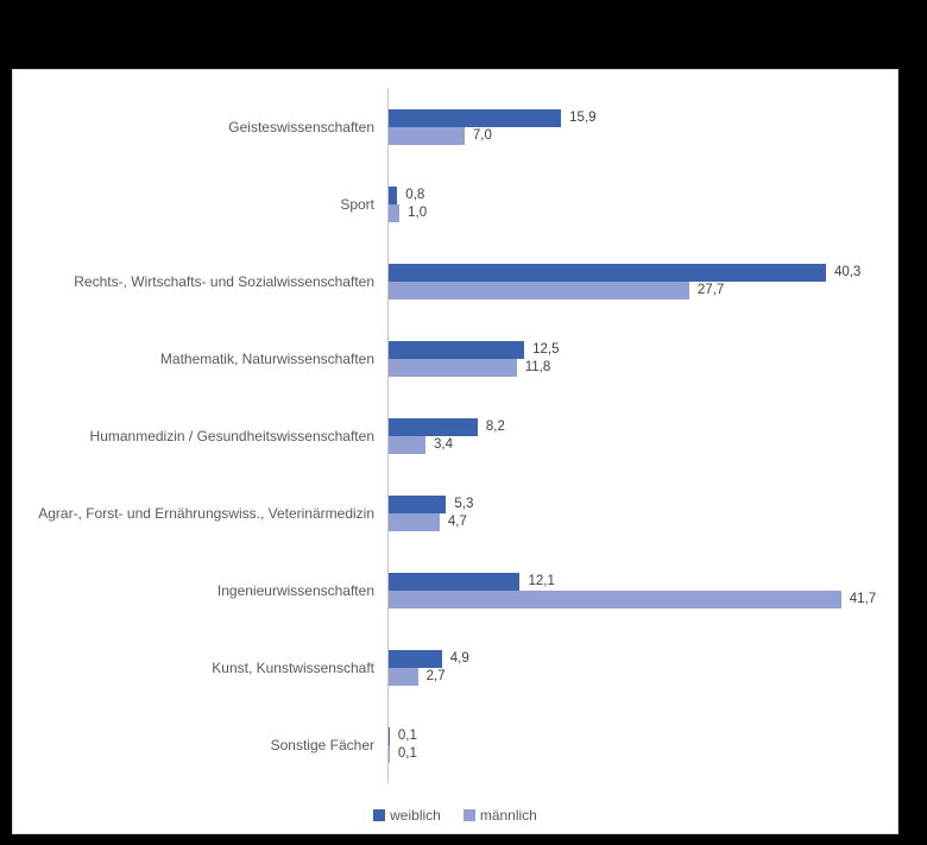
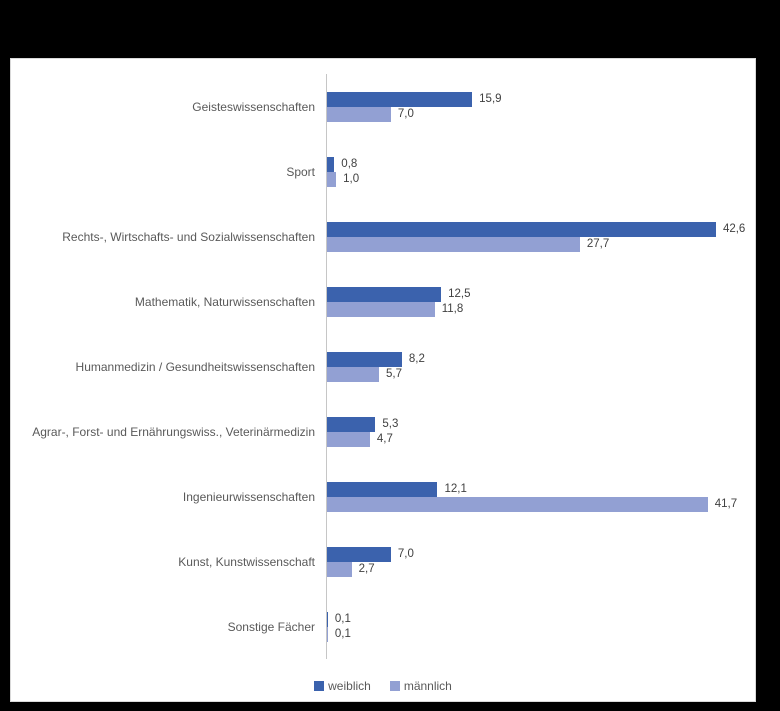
weiblich/Rechts-, Wirtschafts- und Sozialwissenschaften: 40,3 -> 42,6
männlich/Humanmedizin / Gesundheitswissenschaften: 3,4 -> 5,7
weiblich/Kunst, Kunstwissenschaft: 4,9 -> 7,0
